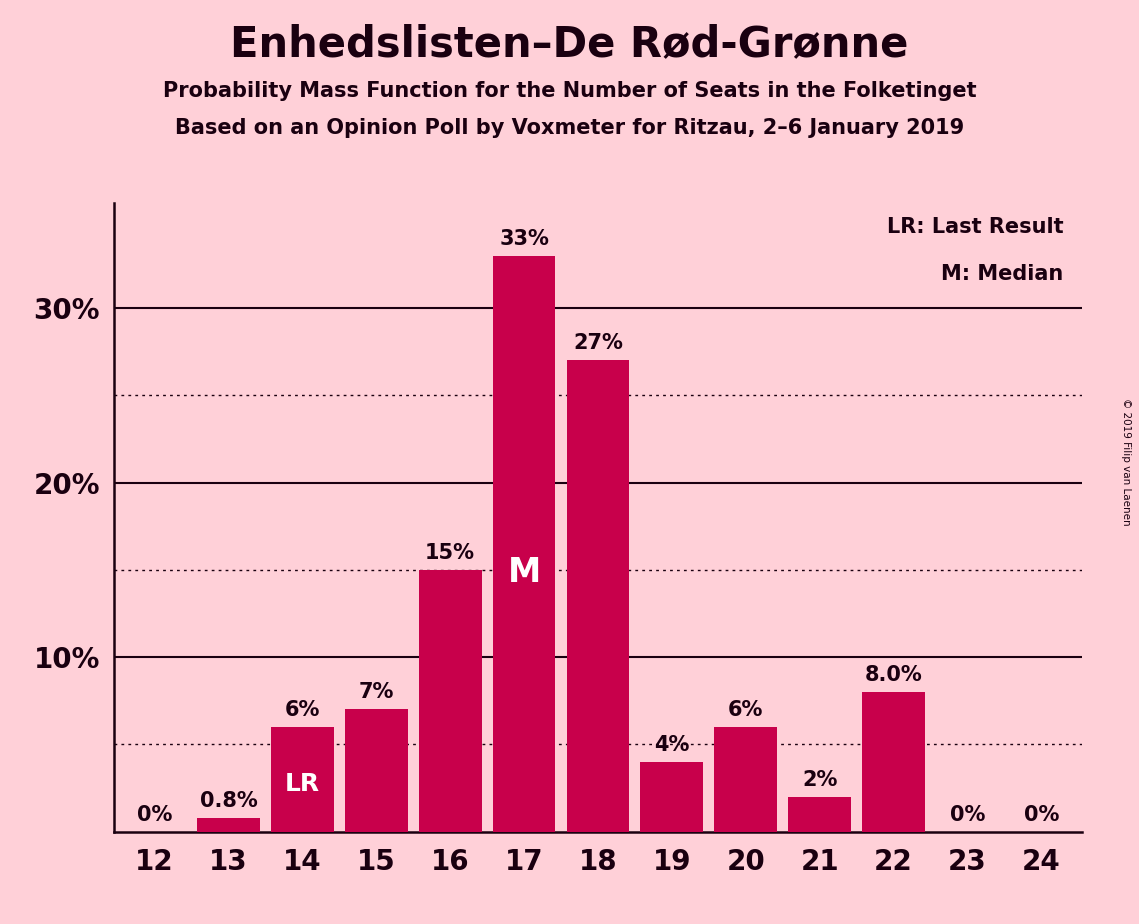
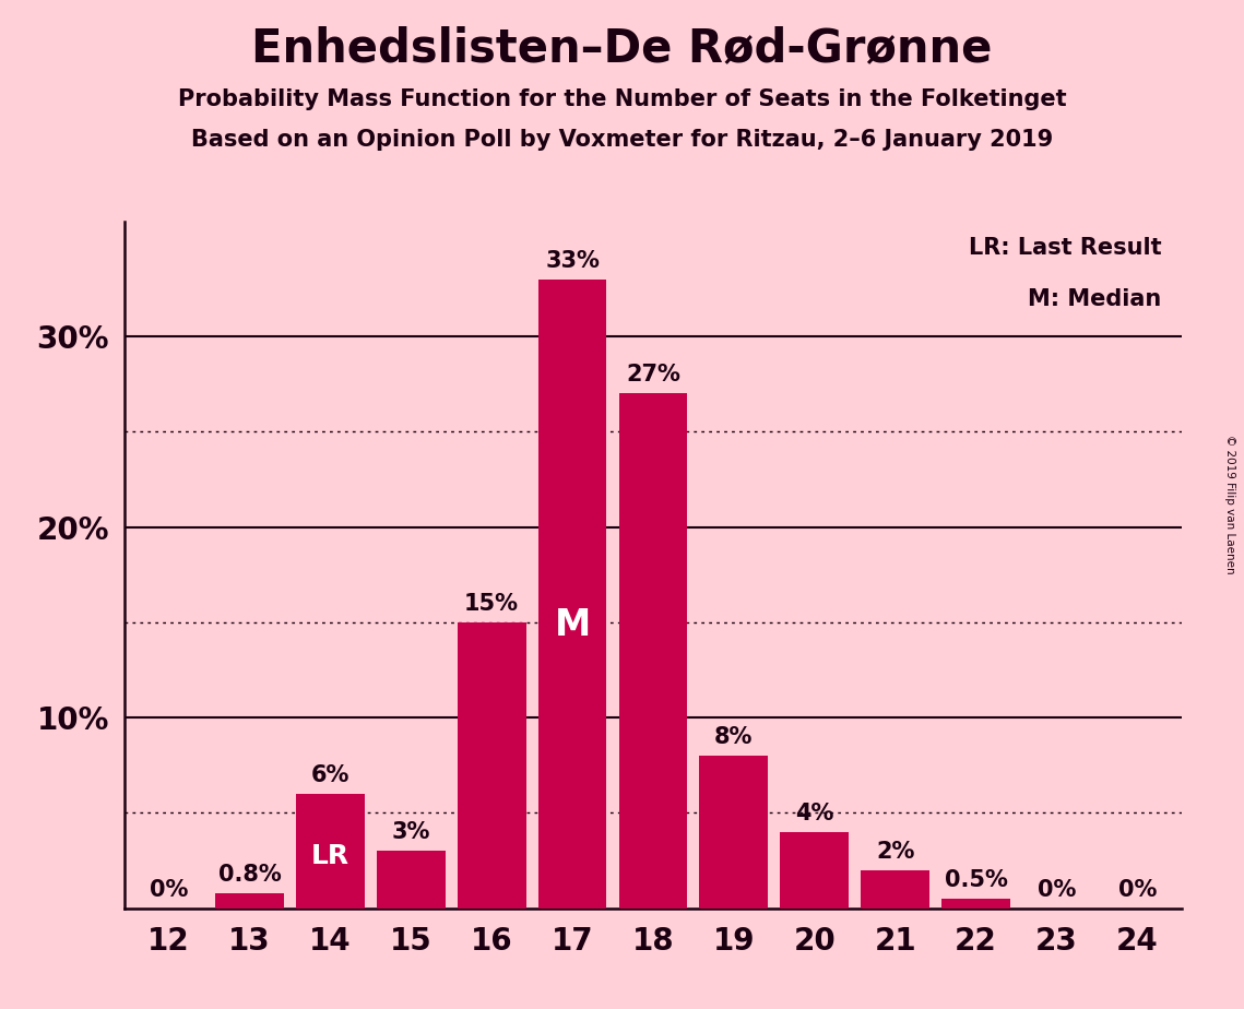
15: 7% -> 3%
19: 4% -> 8%
20: 6% -> 4%
22: 8.0% -> 0.5%
